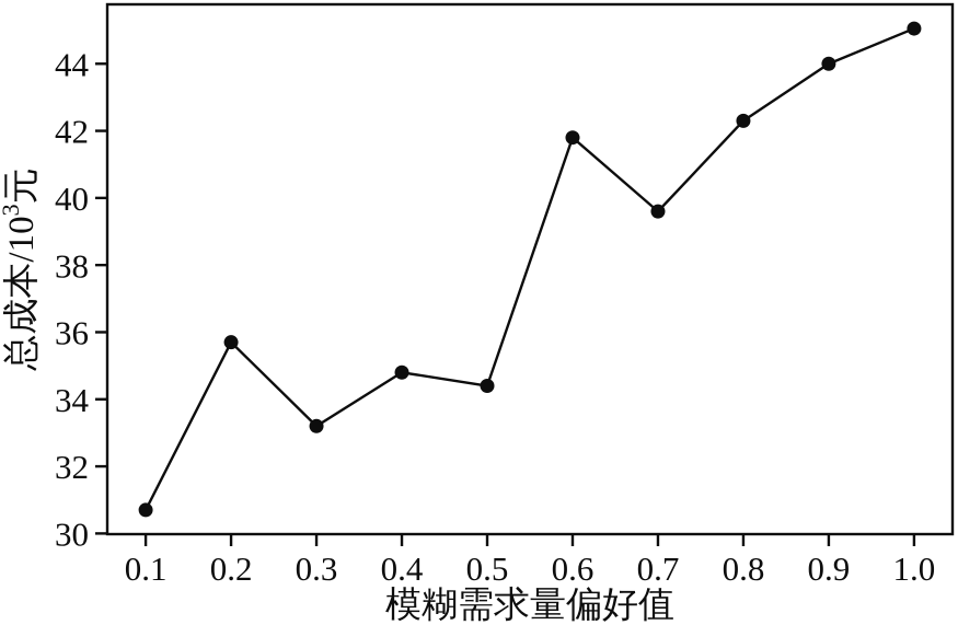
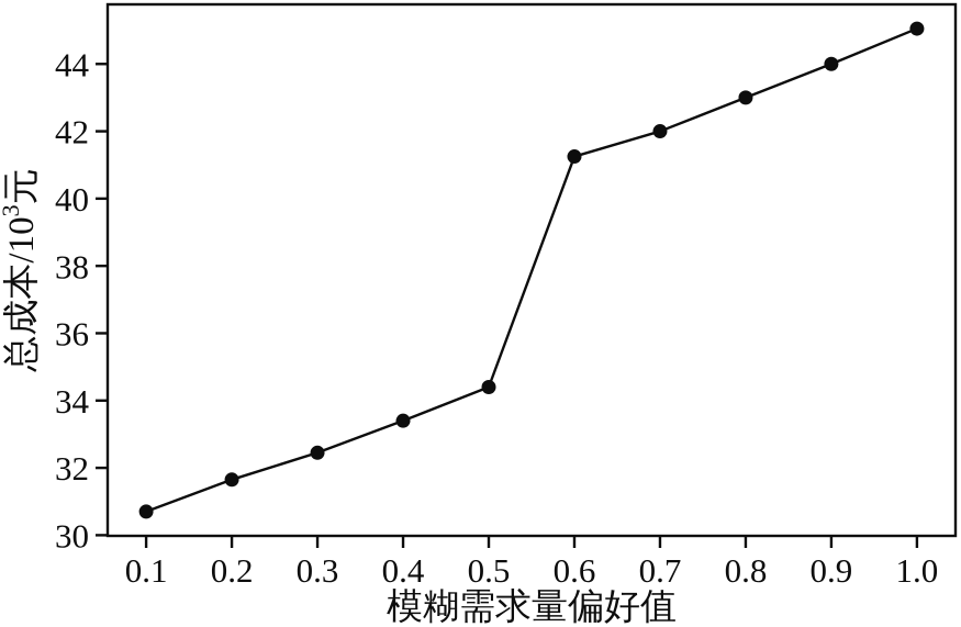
0.2: 35.7 -> 31.6
0.3: 33.2 -> 32.5
0.4: 34.8 -> 33.4
0.6: 41.8 -> 41.2
0.7: 39.6 -> 42.0
0.8: 42.3 -> 43.0
